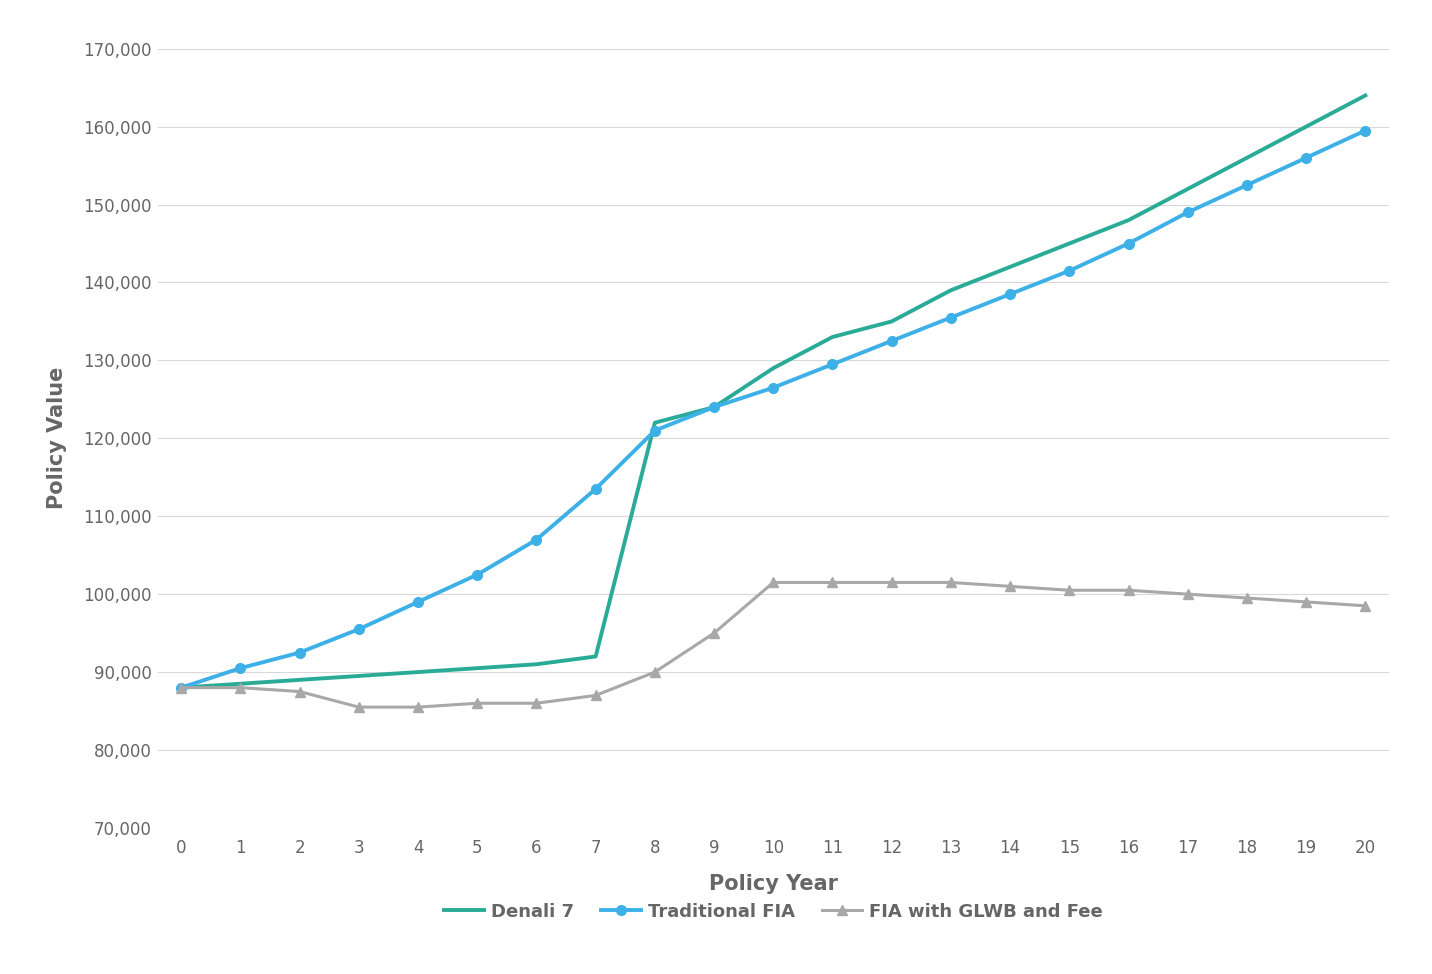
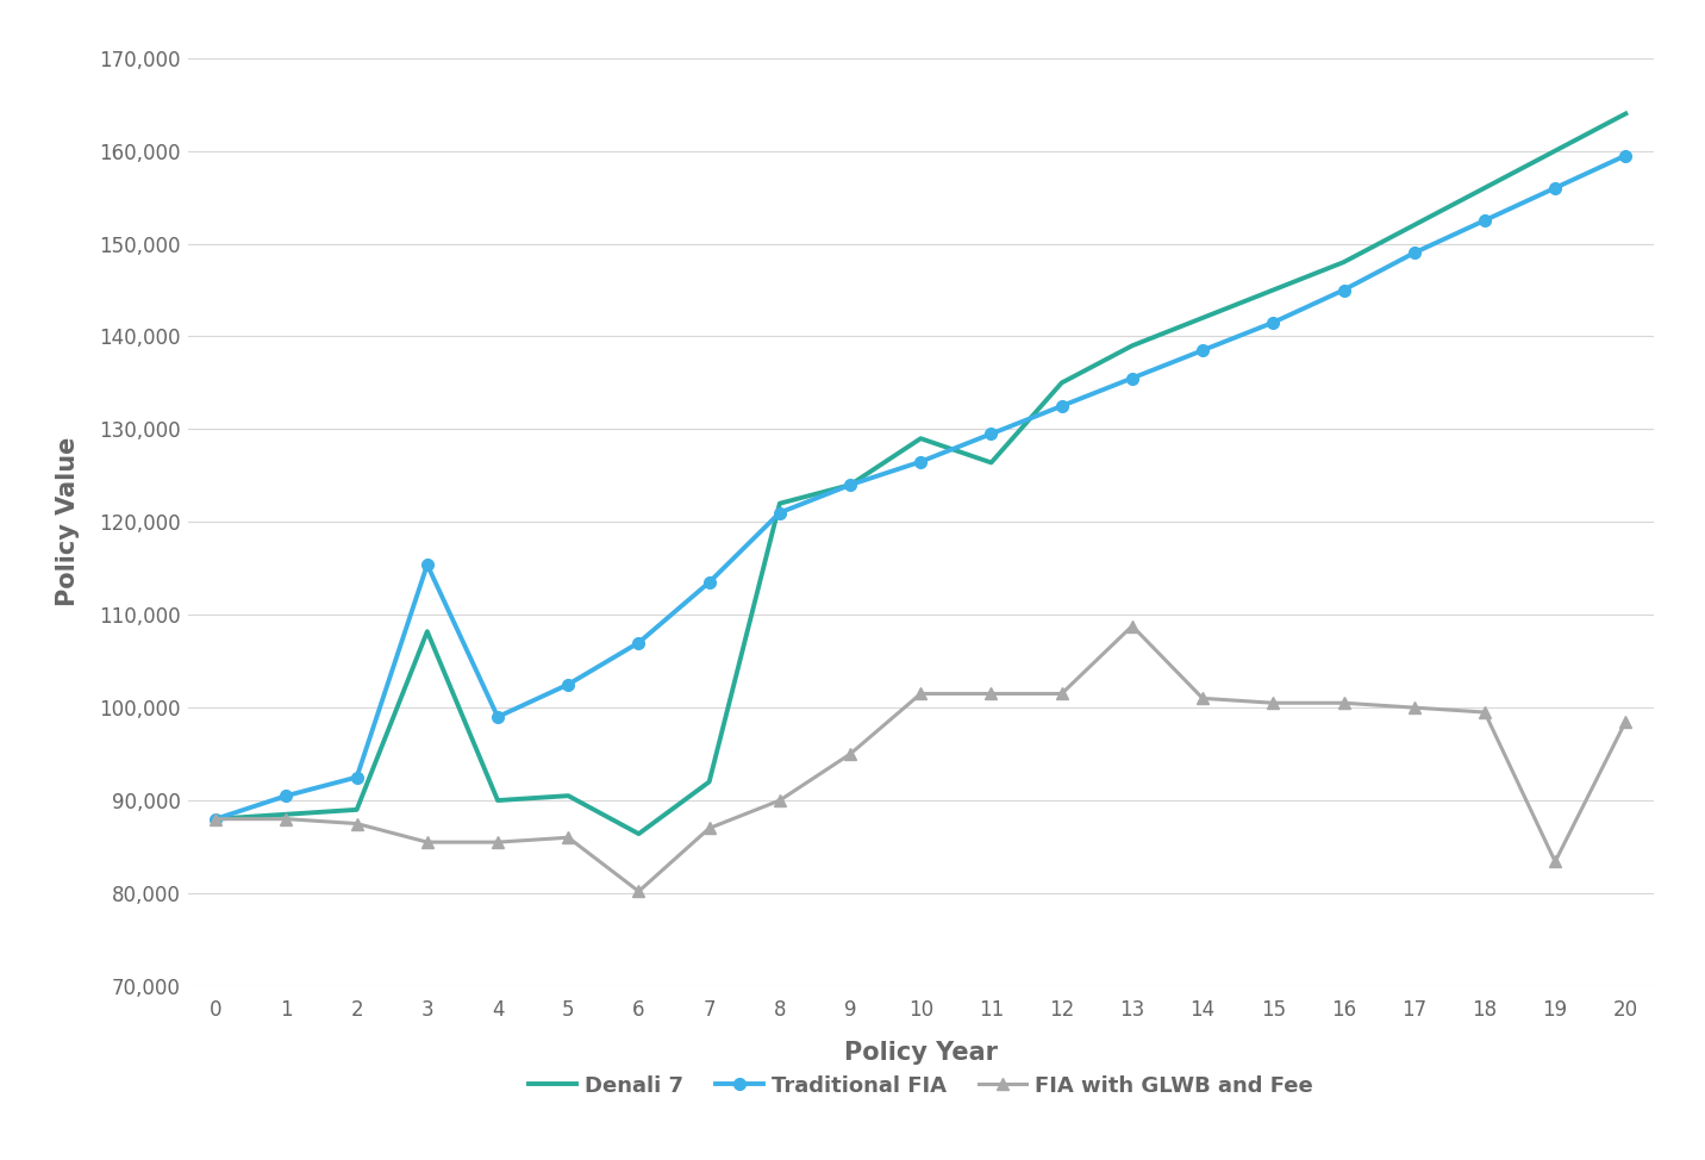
Denali 7/3: 89,500 -> 108,200
Traditional FIA/3: 95,500 -> 115,400
Denali 7/6: 91,000 -> 86,400
FIA with GLWB and Fee/6: 86,000 -> 80,200
Denali 7/11: 133,000 -> 126,400
FIA with GLWB and Fee/13: 101,500 -> 108,800
FIA with GLWB and Fee/19: 99,000 -> 83,400
